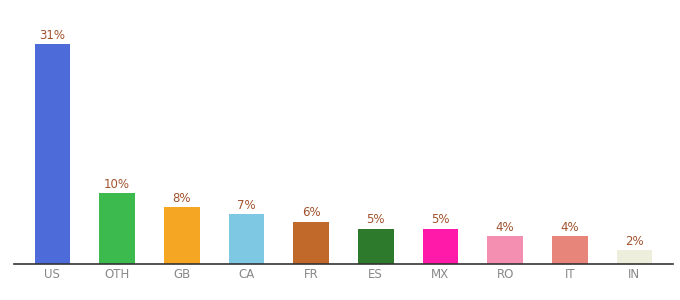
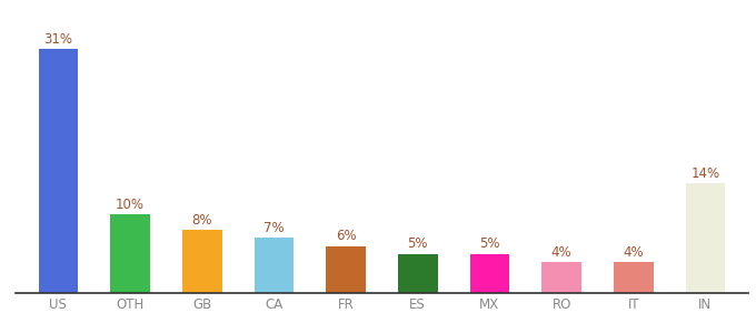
IN: 2% -> 14%
